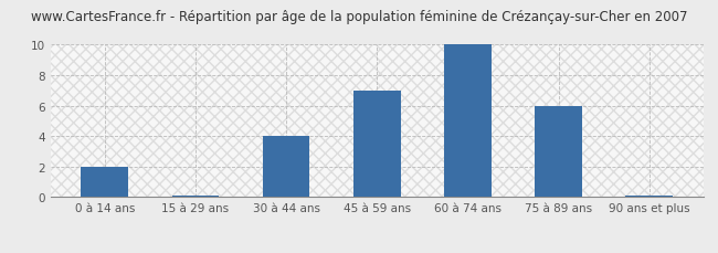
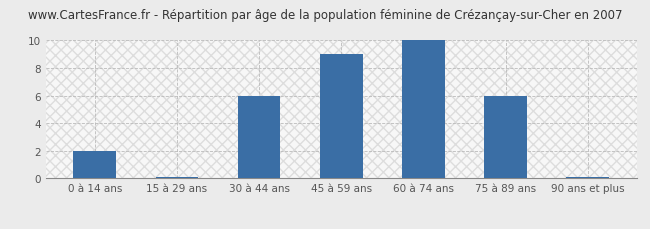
30 à 44 ans: 4.0 -> 6.0
45 à 59 ans: 7.0 -> 9.0
